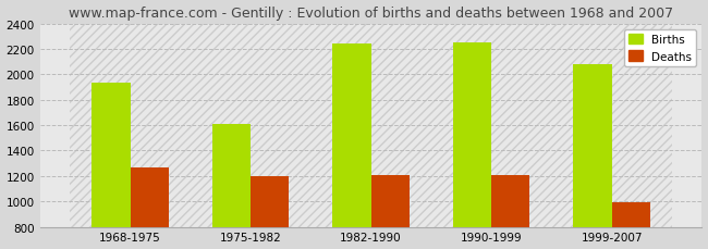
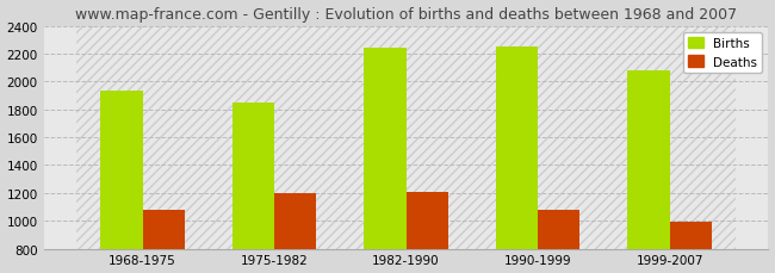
Deaths/1968-1975: 1270 -> 1080
Births/1975-1982: 1610 -> 1850
Deaths/1990-1999: 1200 -> 1080
